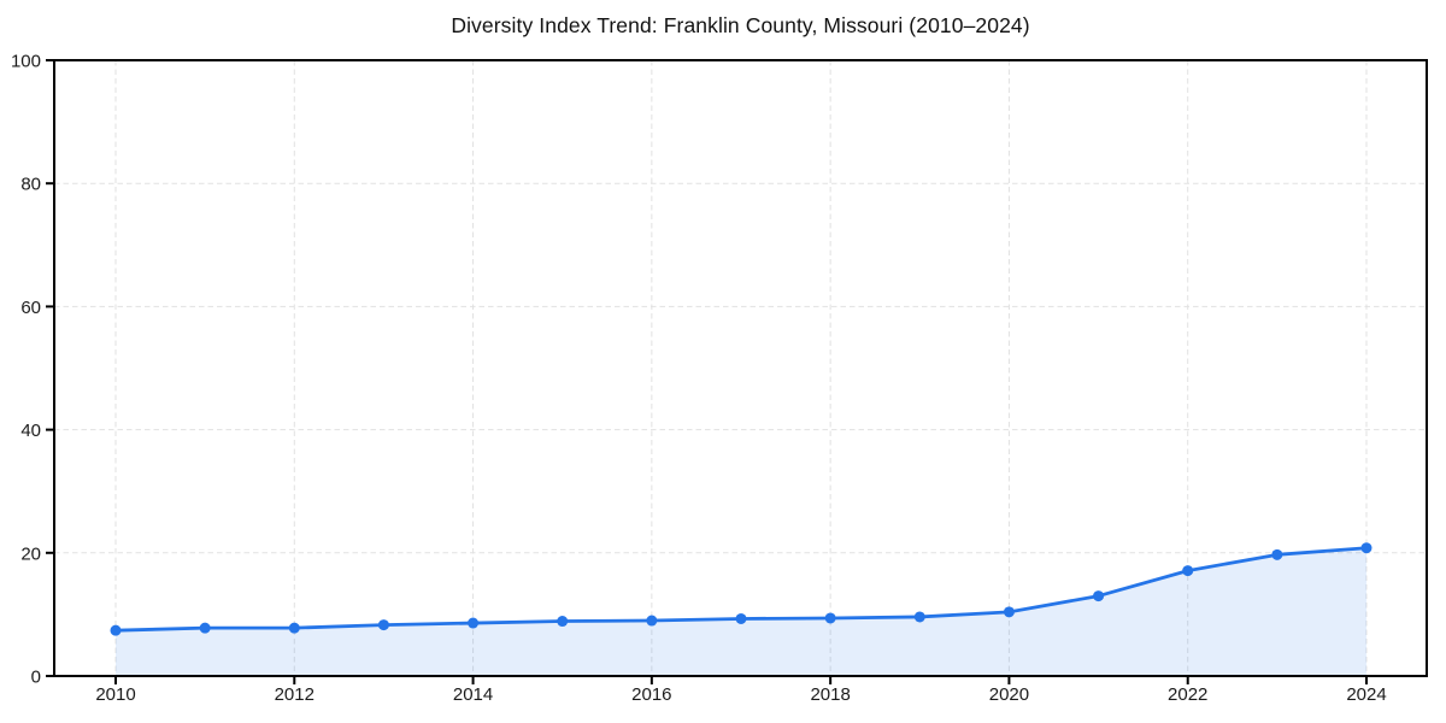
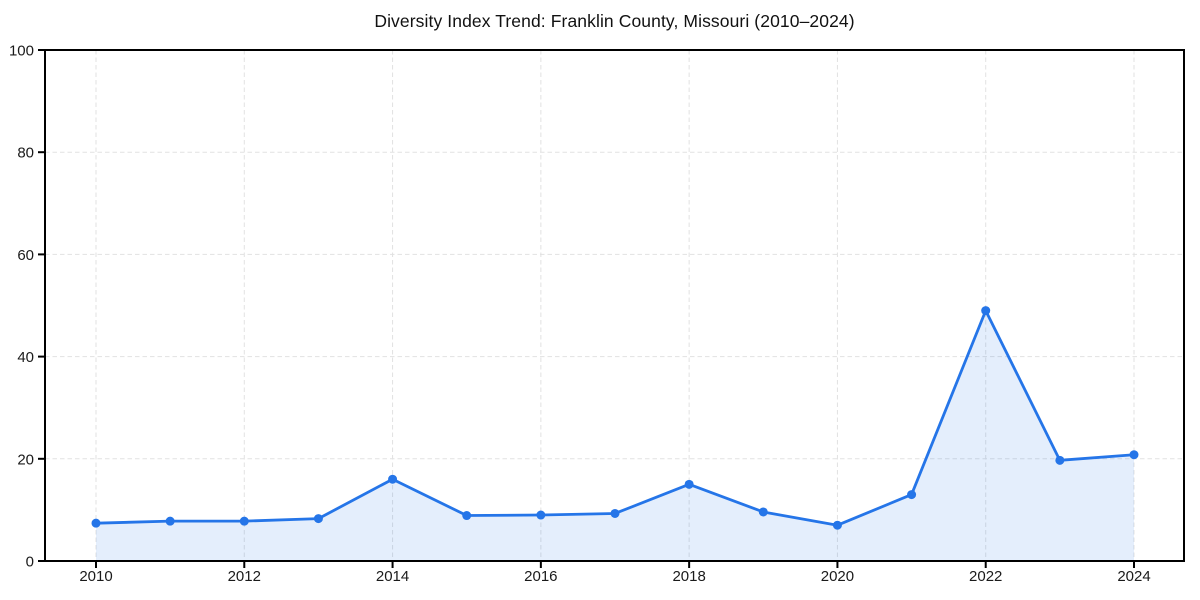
2014: 9 -> 16
2018: 9 -> 15
2020: 10 -> 7
2022: 17 -> 49
